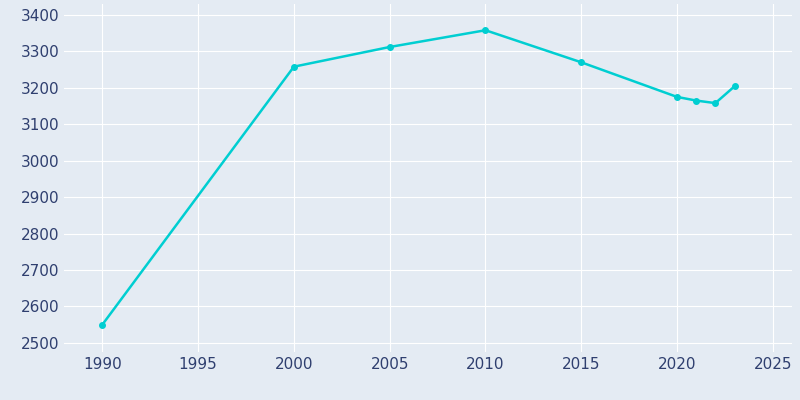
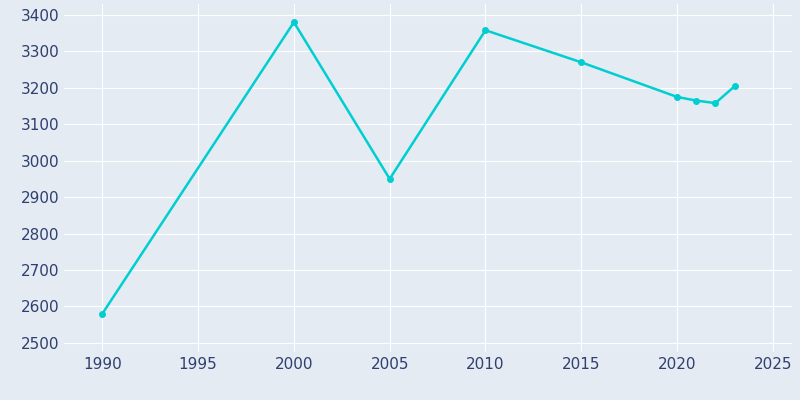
1990: 2550 -> 2580
2000: 3258 -> 3380
2005: 3312 -> 2950
